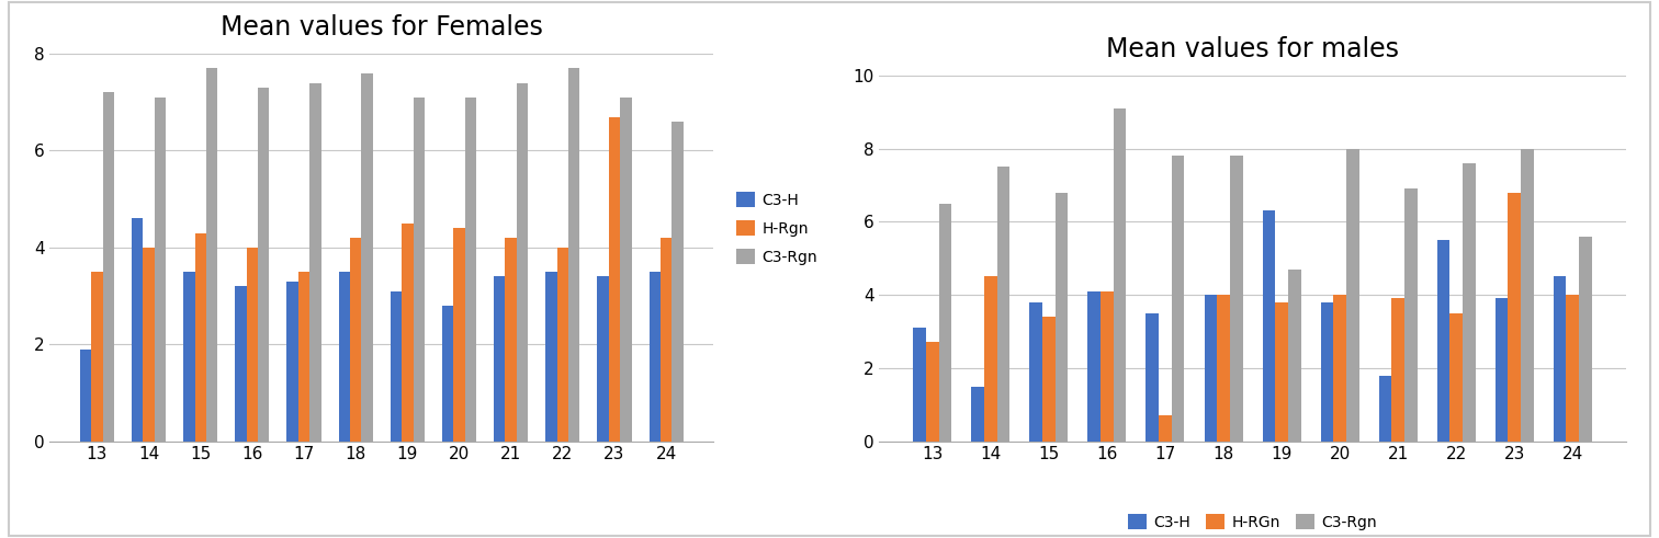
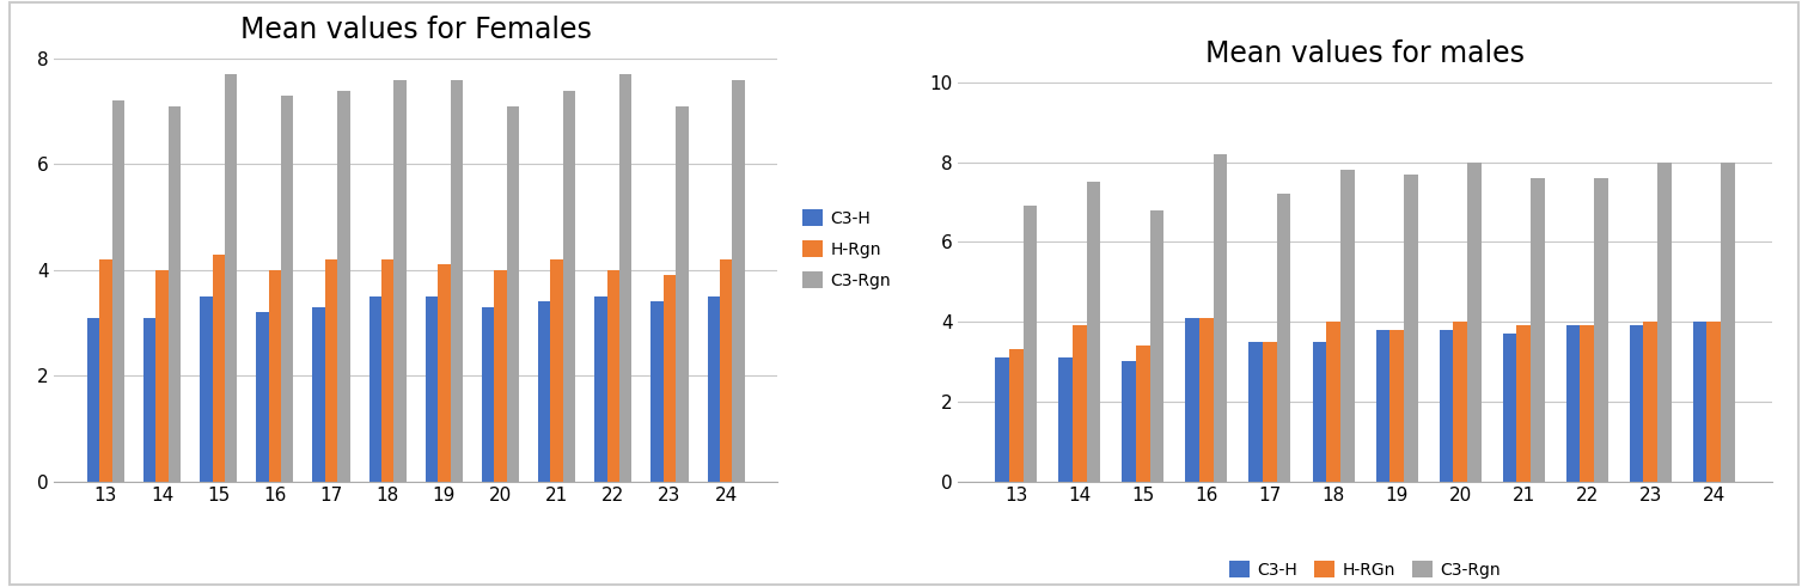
Mean values for Females/C3-H/13: 1.9 -> 3.1
Mean values for Females/H-Rgn/13: 3.5 -> 4.2
Mean values for Females/C3-H/14: 4.6 -> 3.1
Mean values for Females/H-Rgn/17: 3.5 -> 4.2
Mean values for Females/C3-H/19: 3.1 -> 3.5
Mean values for Females/H-Rgn/19: 4.5 -> 4.1
Mean values for Females/C3-Rgn/19: 7.1 -> 7.6
Mean values for Females/C3-H/20: 2.8 -> 3.3
Mean values for Females/H-Rgn/20: 4.4 -> 4.0
Mean values for Females/H-Rgn/23: 6.7 -> 3.9
Mean values for Females/C3-Rgn/24: 6.6 -> 7.6
Mean values for males/H-RGn/13: 2.7 -> 3.3
Mean values for males/C3-Rgn/13: 6.5 -> 6.9
Mean values for males/C3-H/14: 1.5 -> 3.1
Mean values for males/H-RGn/14: 4.5 -> 3.9
Mean values for males/C3-H/15: 3.8 -> 3.0
Mean values for males/C3-Rgn/16: 9.1 -> 8.2
Mean values for males/H-RGn/17: 0.7 -> 3.5
Mean values for males/C3-Rgn/17: 7.8 -> 7.2
Mean values for males/C3-H/18: 4.0 -> 3.5
Mean values for males/C3-H/19: 6.3 -> 3.8
Mean values for males/C3-Rgn/19: 4.7 -> 7.7
Mean values for males/C3-H/21: 1.8 -> 3.7
Mean values for males/C3-Rgn/21: 6.9 -> 7.6
Mean values for males/C3-H/22: 5.5 -> 3.9
Mean values for males/H-RGn/22: 3.5 -> 3.9
Mean values for males/H-RGn/23: 6.8 -> 4.0
Mean values for males/C3-H/24: 4.5 -> 4.0
Mean values for males/C3-Rgn/24: 5.6 -> 8.0
